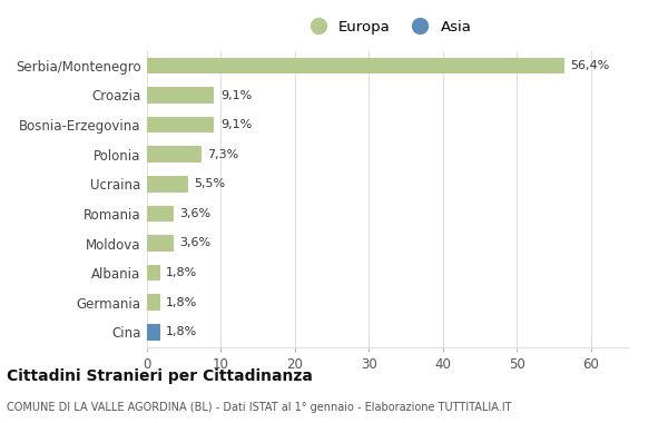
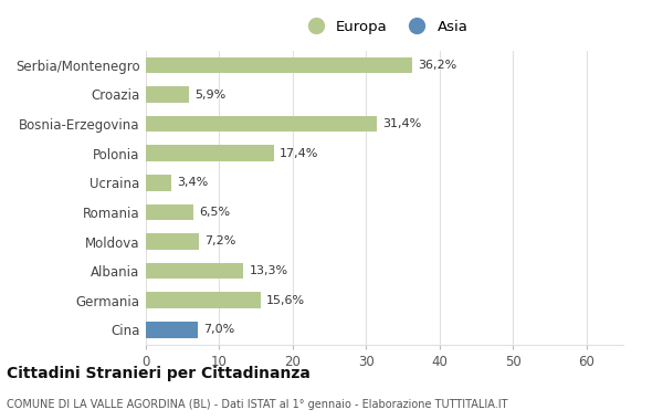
Serbia/Montenegro: 56,4% -> 36,2%
Croazia: 9,1% -> 5,9%
Bosnia-Erzegovina: 9,1% -> 31,4%
Polonia: 7,3% -> 17,4%
Ucraina: 5,5% -> 3,4%
Romania: 3,6% -> 6,5%
Moldova: 3,6% -> 7,2%
Albania: 1,8% -> 13,3%
Germania: 1,8% -> 15,6%
Cina: 1,8% -> 7,0%
